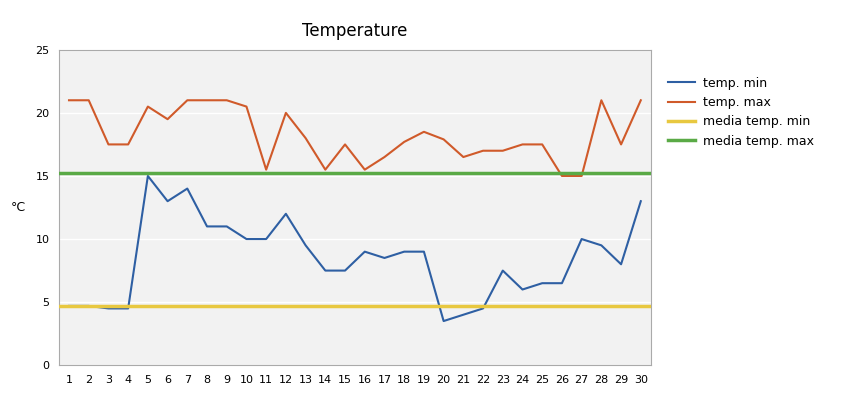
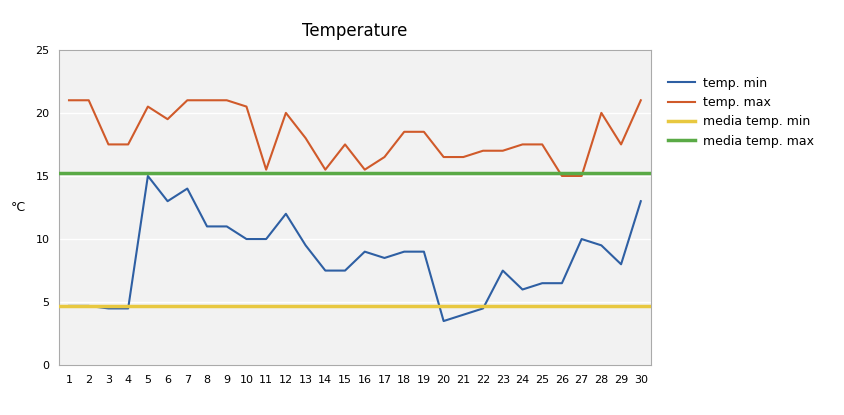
temp. max/18: 17.7 -> 18.5
temp. max/20: 17.9 -> 16.5
temp. max/28: 21.0 -> 20.0
